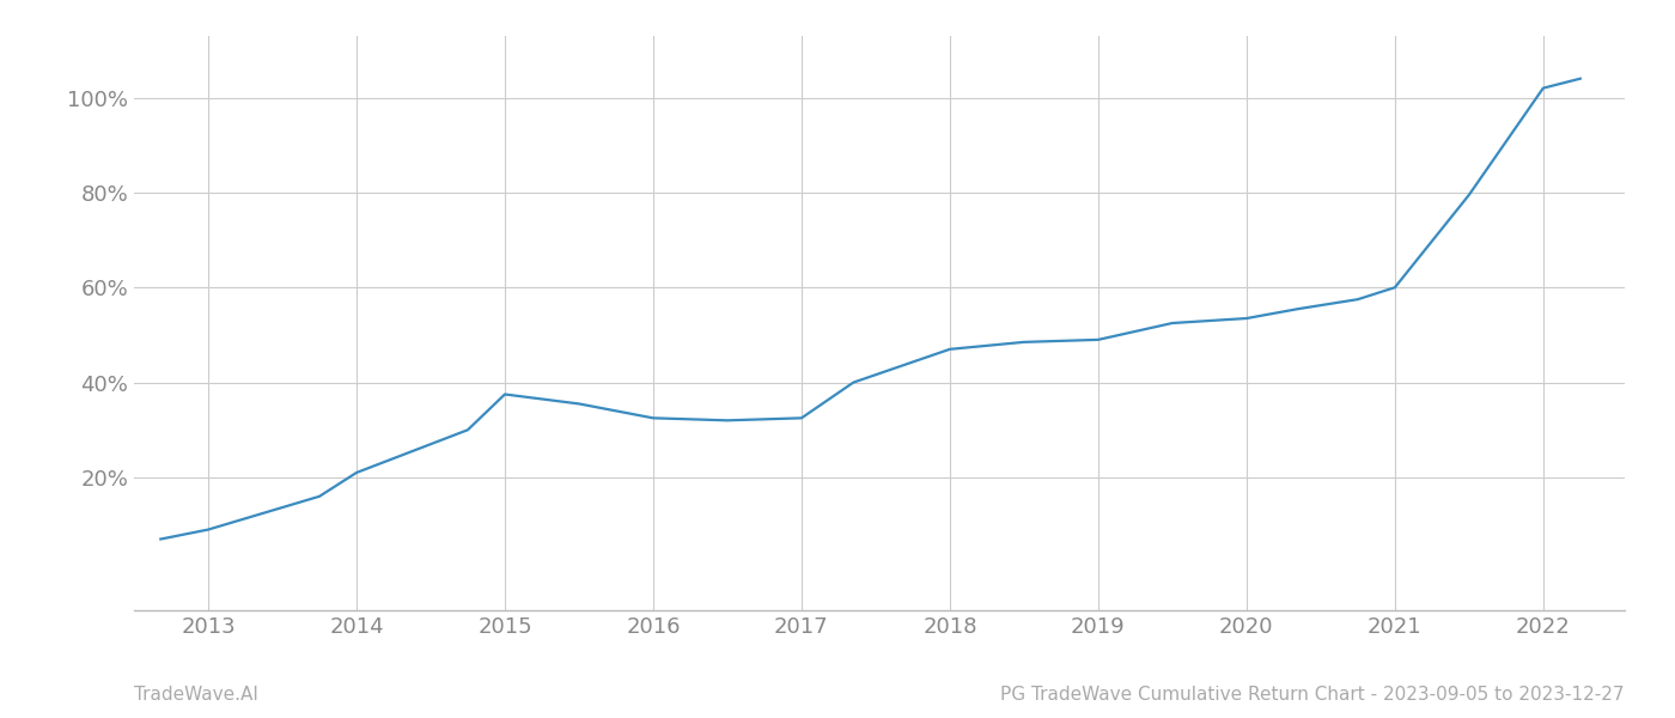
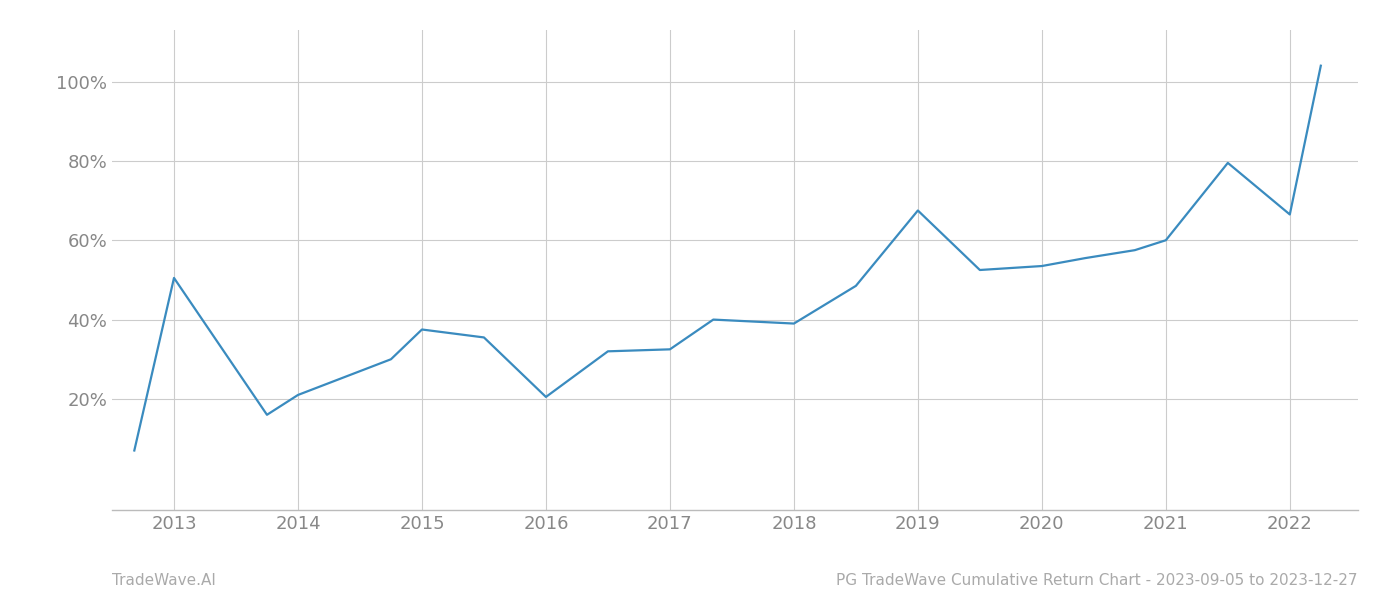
2013: 9.0% -> 50.5%
2016: 32.5% -> 20.5%
2018: 47.0% -> 39.0%
2019: 49.0% -> 67.5%
2022: 102.0% -> 66.5%
